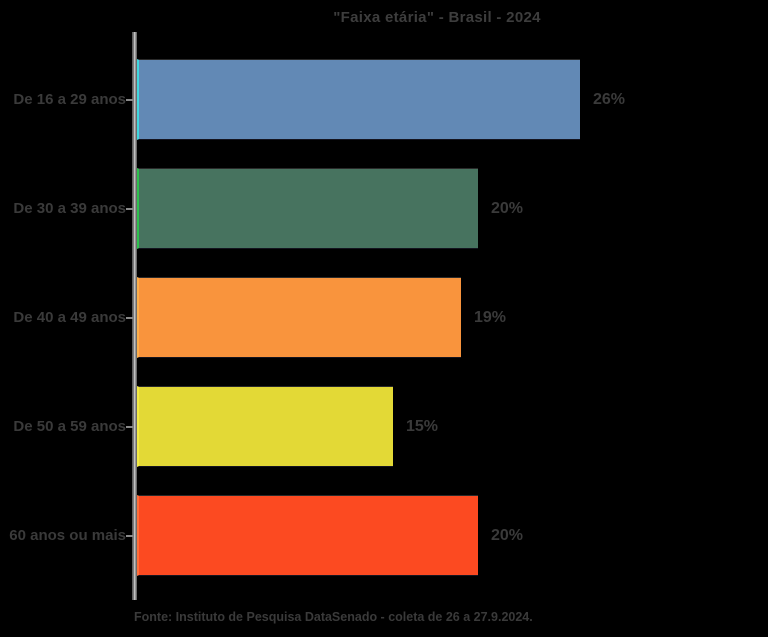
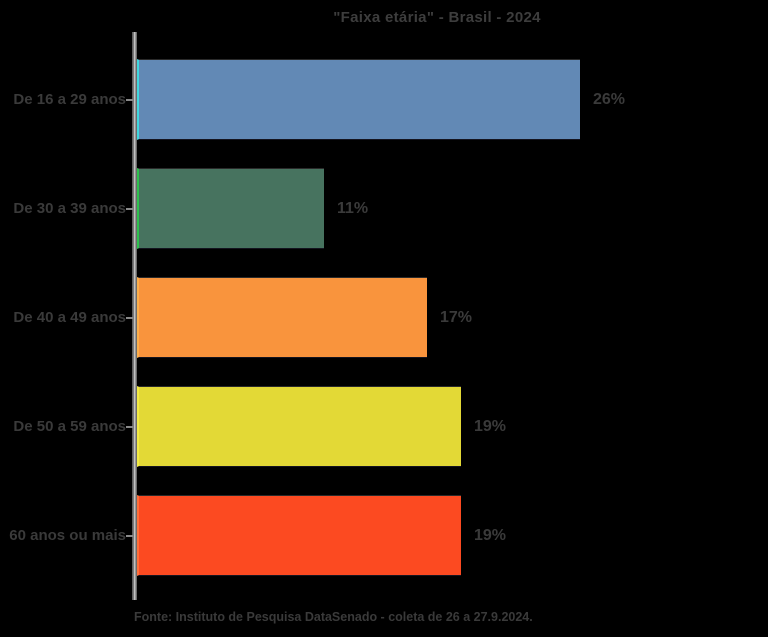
De 30 a 39 anos: 20% -> 11%
De 40 a 49 anos: 19% -> 17%
De 50 a 59 anos: 15% -> 19%
60 anos ou mais: 20% -> 19%
